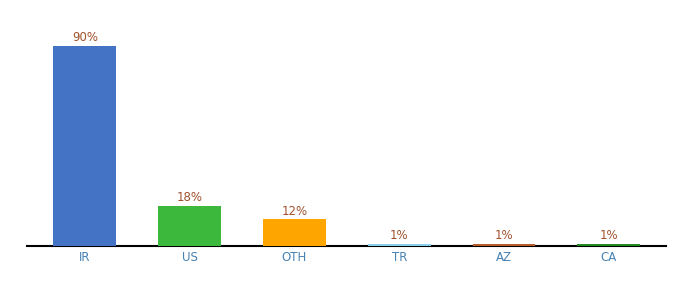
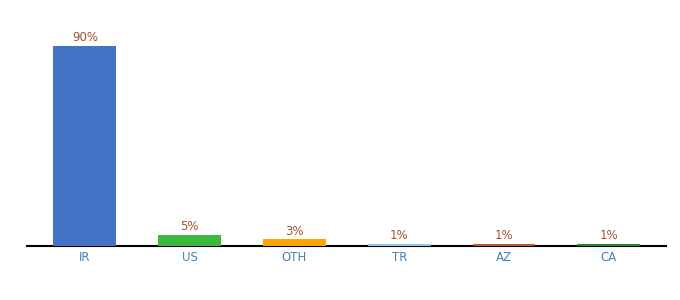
US: 18% -> 5%
OTH: 12% -> 3%
